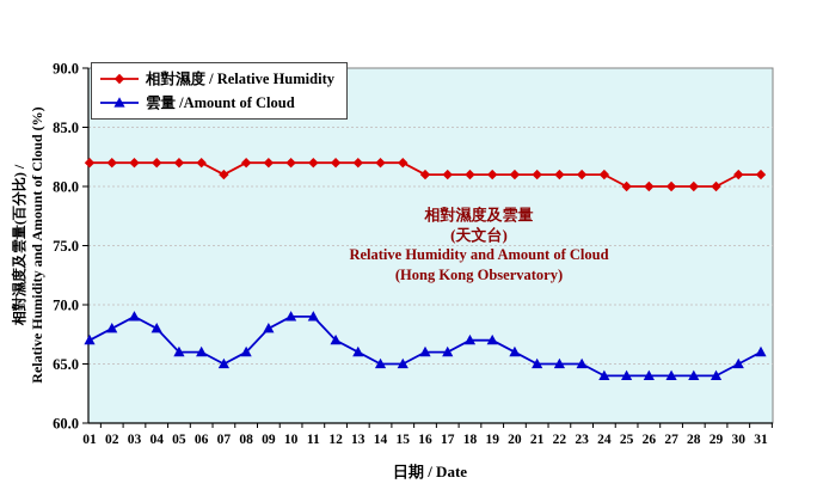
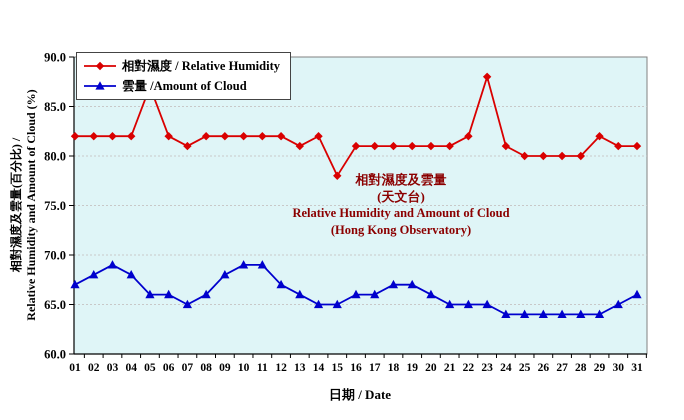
相對濕度 / Relative Humidity/05: 82 -> 87
相對濕度 / Relative Humidity/13: 82 -> 81
相對濕度 / Relative Humidity/15: 82 -> 78
相對濕度 / Relative Humidity/22: 81 -> 82
相對濕度 / Relative Humidity/23: 81 -> 88
相對濕度 / Relative Humidity/29: 80 -> 82
